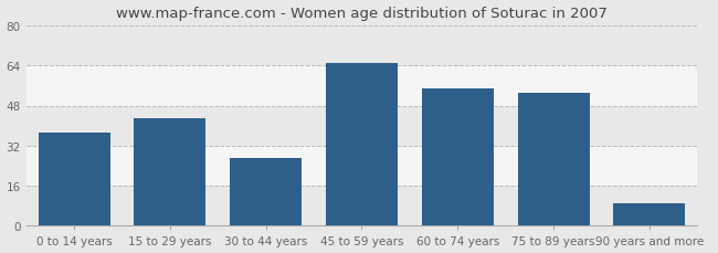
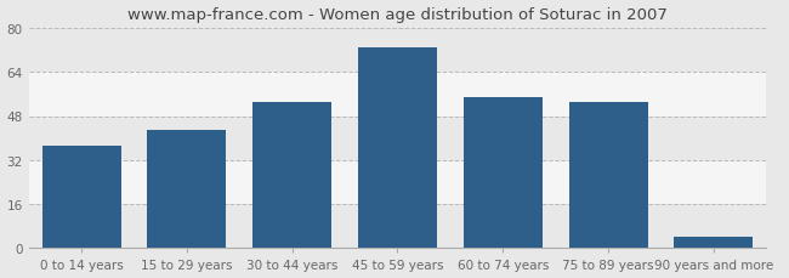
30 to 44 years: 27 -> 53
45 to 59 years: 65 -> 73
90 years and more: 9 -> 4
